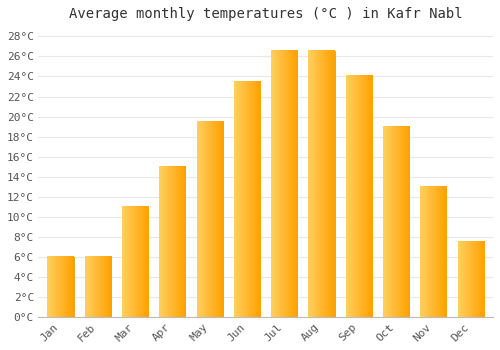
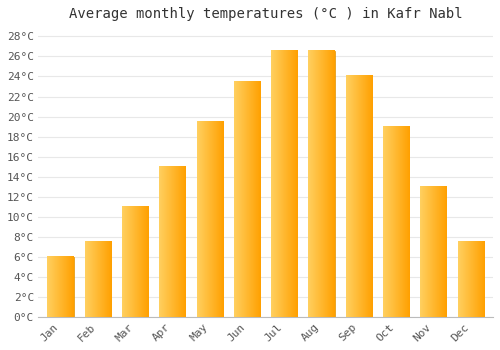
Feb: 6.0°C -> 7.5°C
